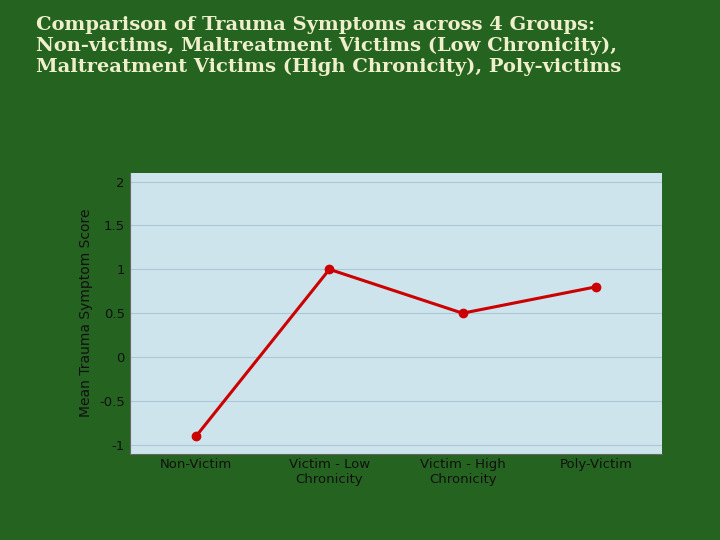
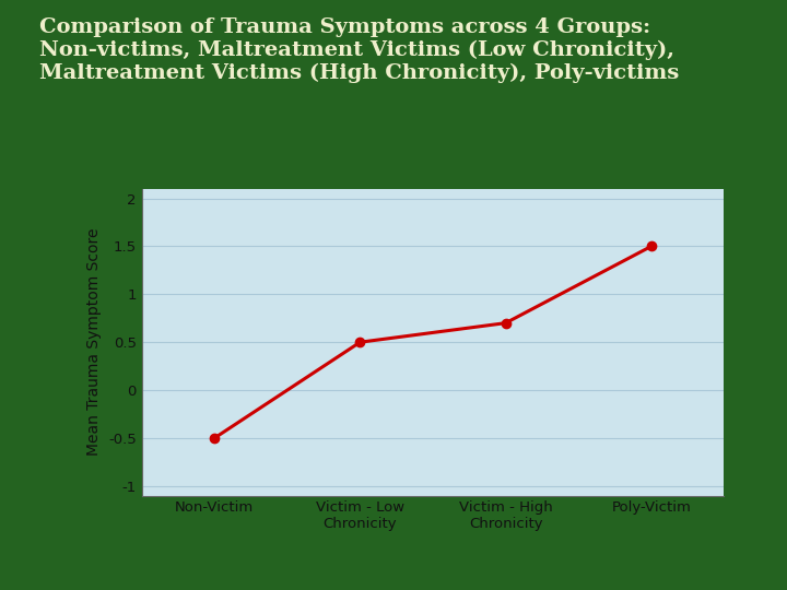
Non-Victim: -0.9 -> -0.5
Victim - Low Chronicity: 1.0 -> 0.5
Victim - High Chronicity: 0.5 -> 0.7
Poly-Victim: 0.8 -> 1.5
